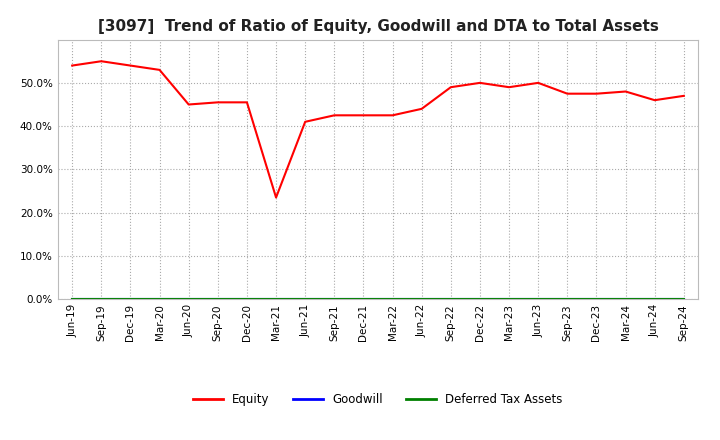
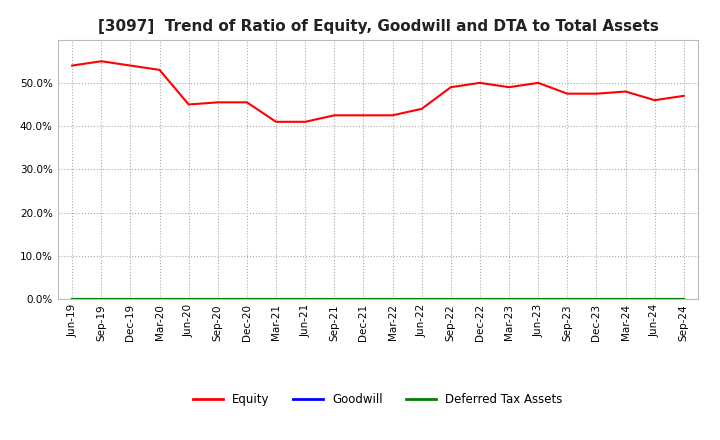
Equity/Mar-21: 23.5% -> 41.0%
